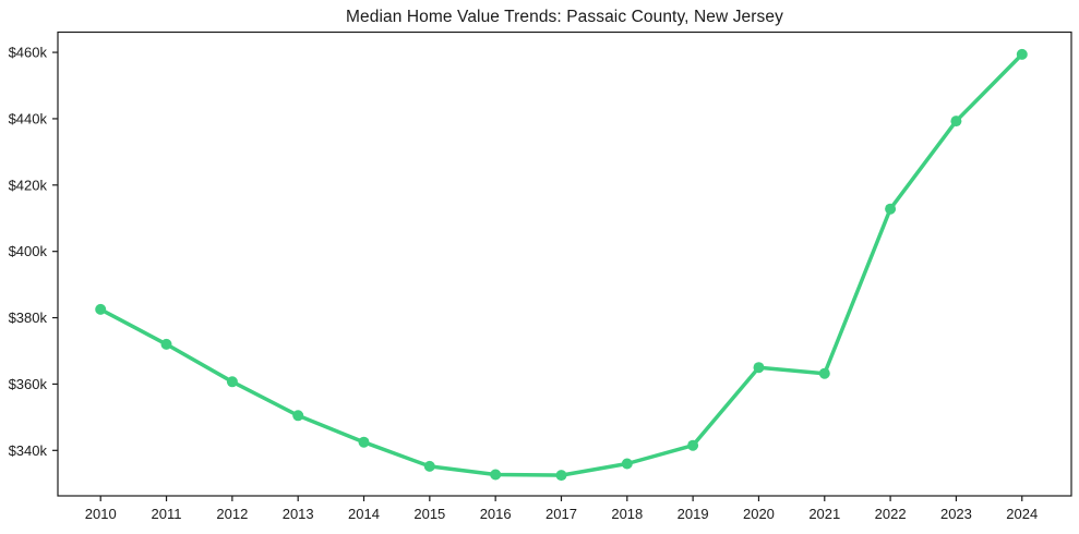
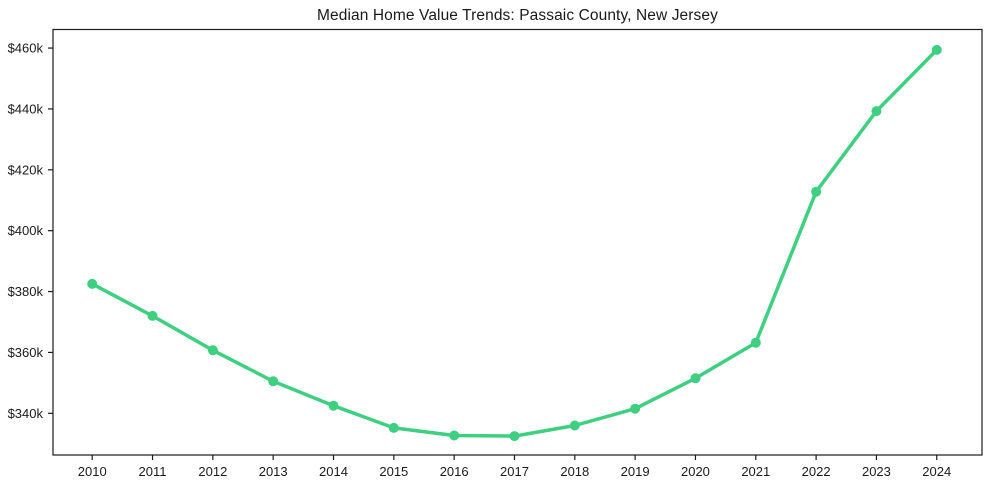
2020: $365k -> $352k
